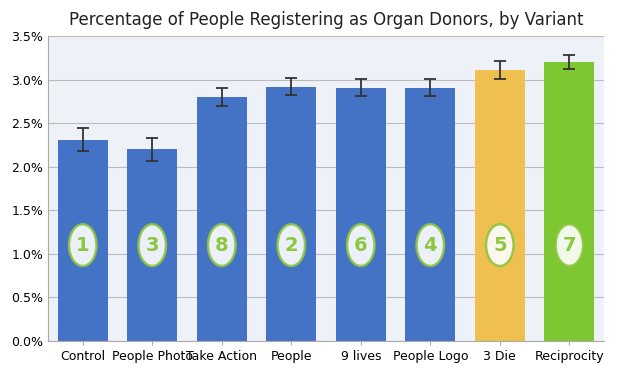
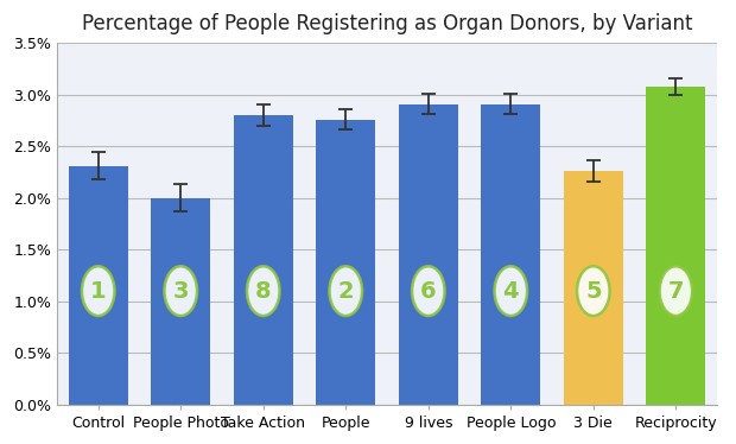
People Photo: 2.20% -> 2.00%
People: 2.92% -> 2.76%
3 Die: 3.11% -> 2.26%
Reciprocity: 3.20% -> 3.08%
